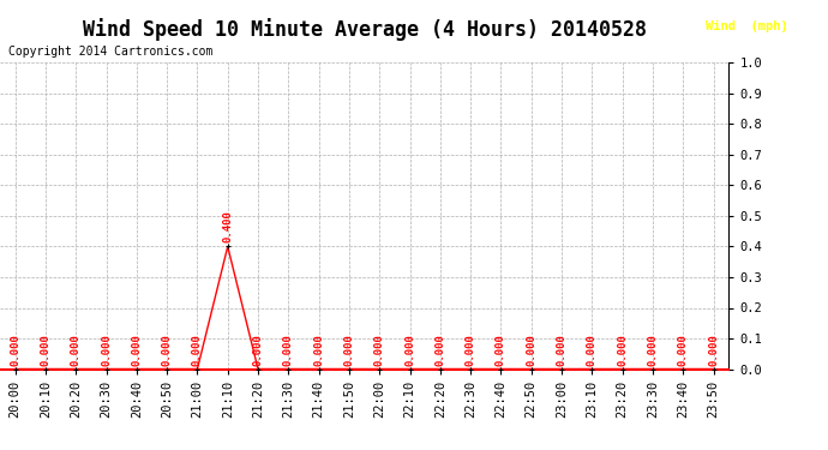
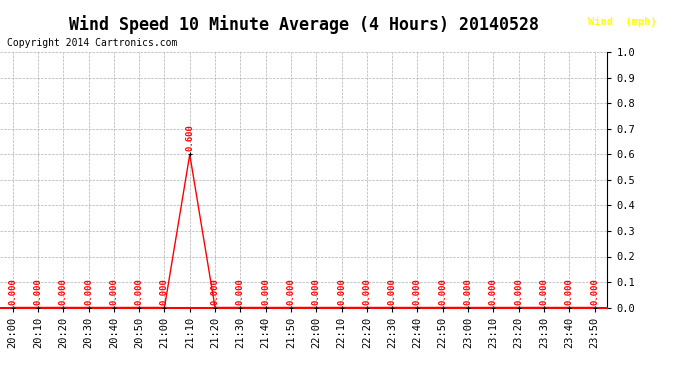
21:10: 0.400 -> 0.600
